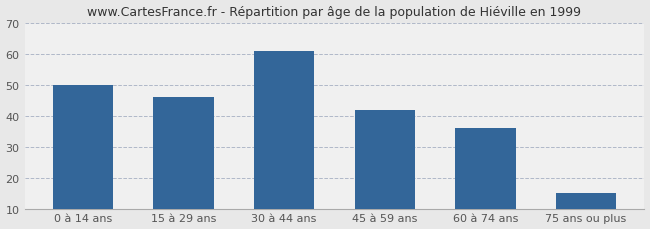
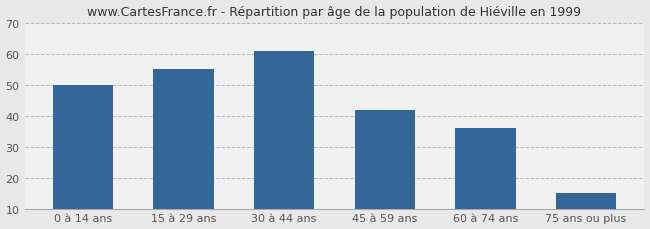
15 à 29 ans: 46 -> 55
